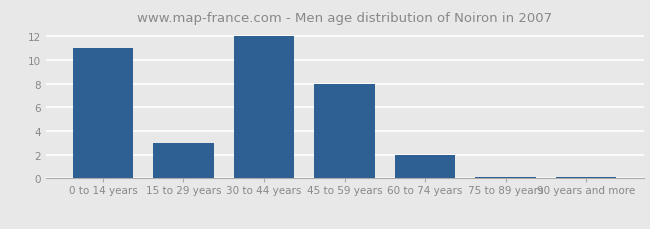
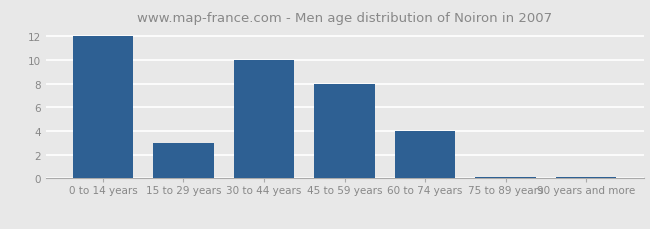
0 to 14 years: 11.0 -> 12.0
30 to 44 years: 12.0 -> 10.0
60 to 74 years: 2.0 -> 4.0
